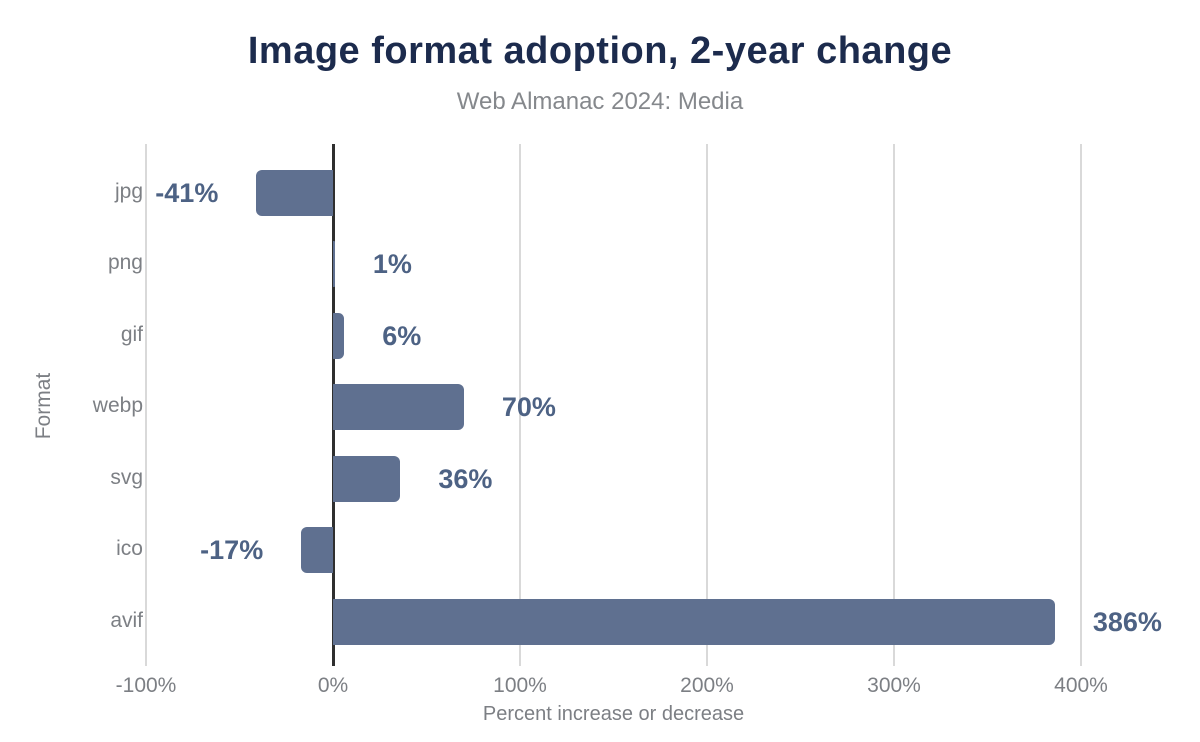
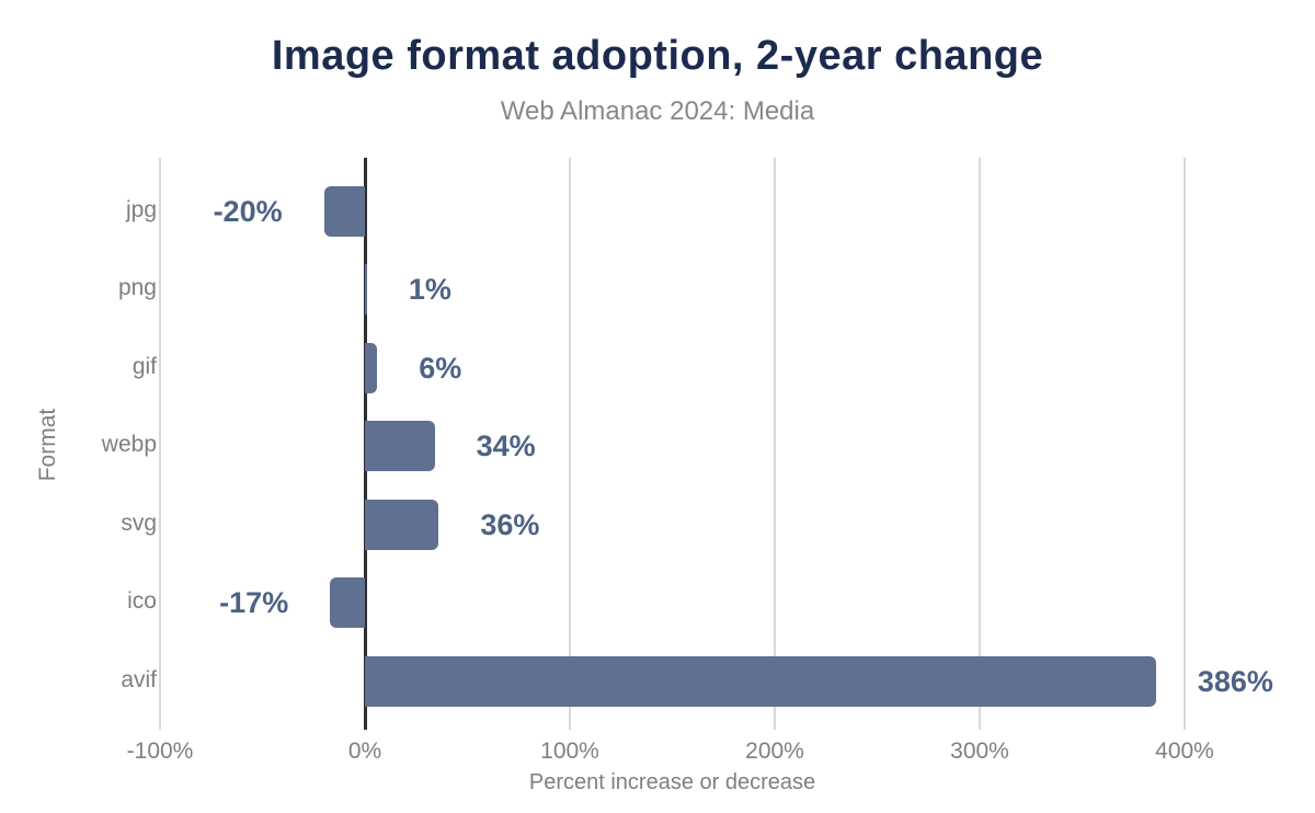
jpg: -41% -> -20%
webp: 70% -> 34%
